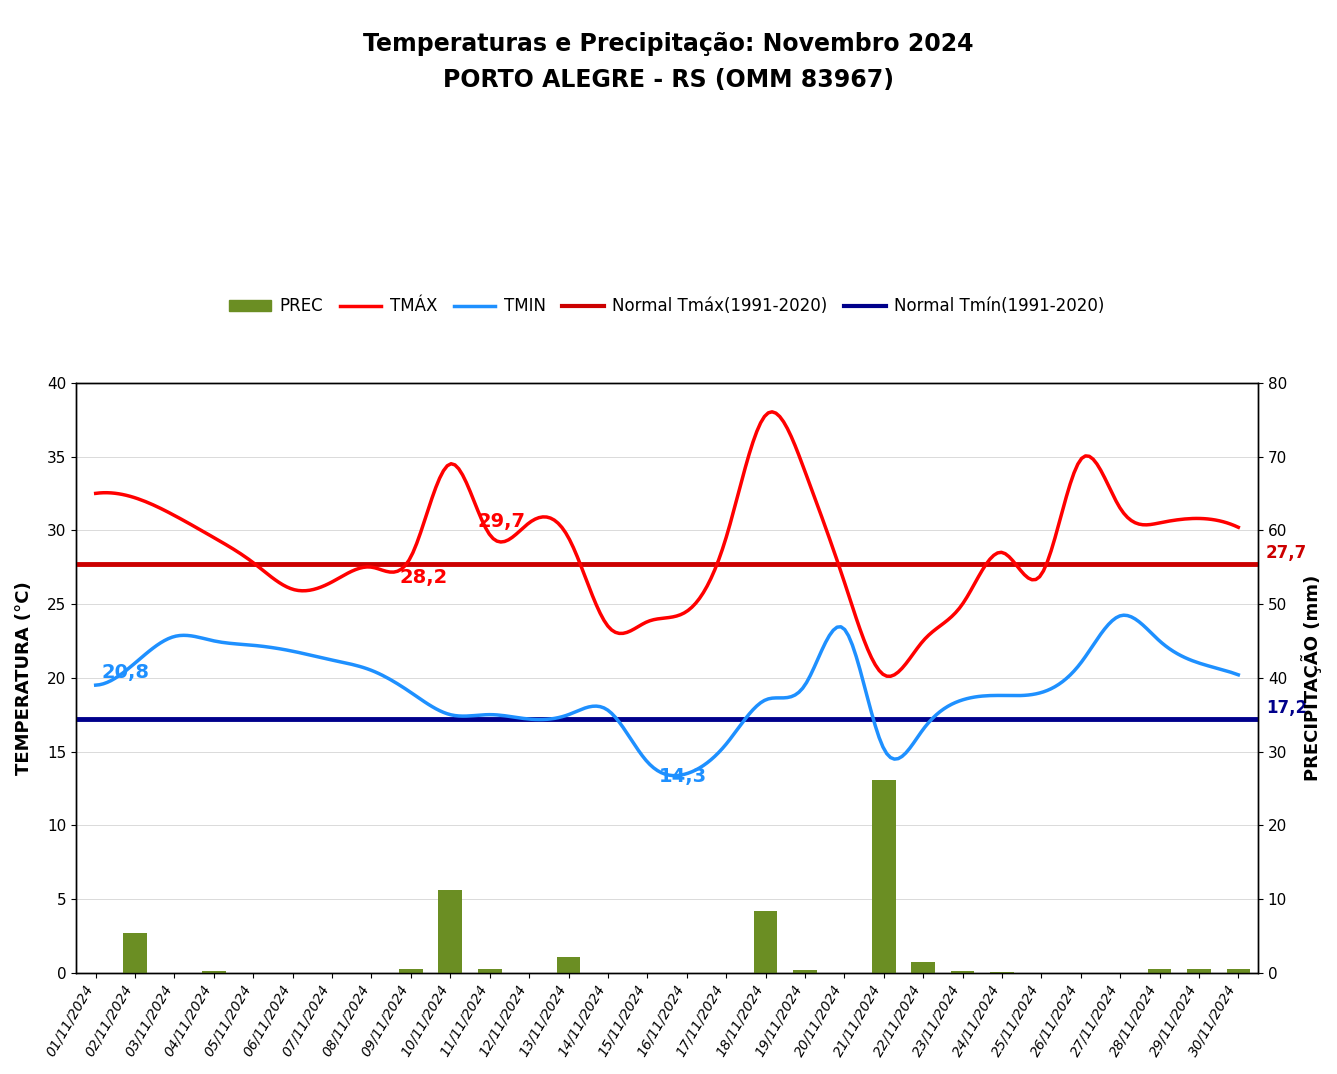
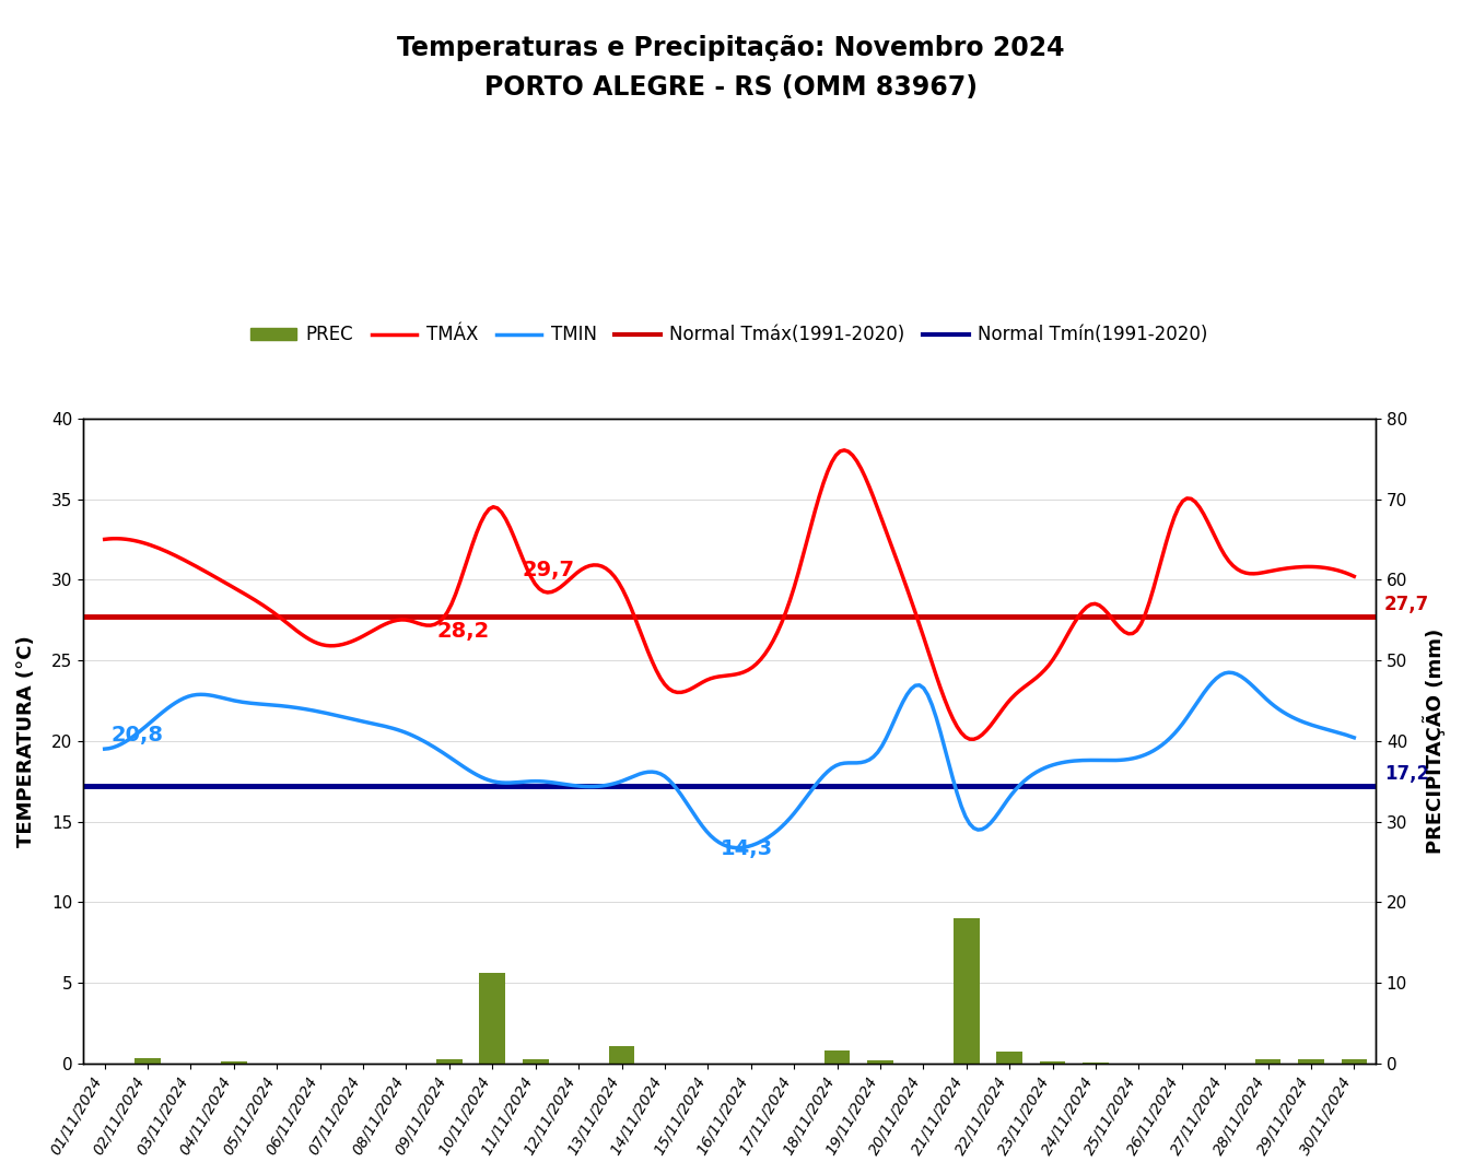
PREC/02/11/2024: 5.4 -> 0.7
PREC/18/11/2024: 8.4 -> 1.6
PREC/21/11/2024: 26.2 -> 18.0
